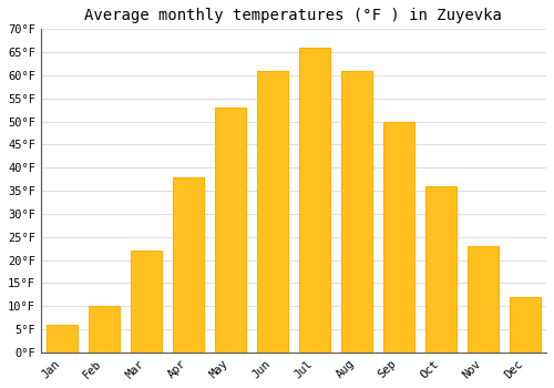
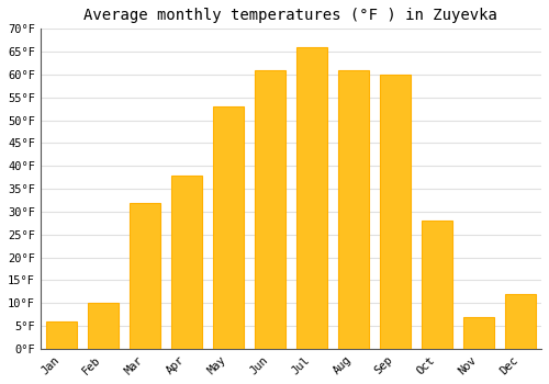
Mar: 22°F -> 32°F
Sep: 50°F -> 60°F
Oct: 36°F -> 28°F
Nov: 23°F -> 7°F
